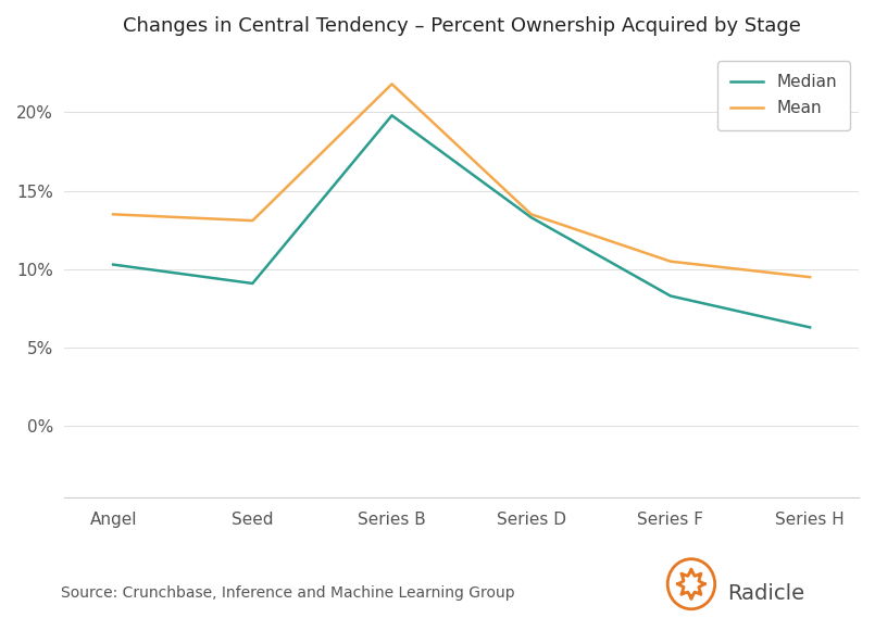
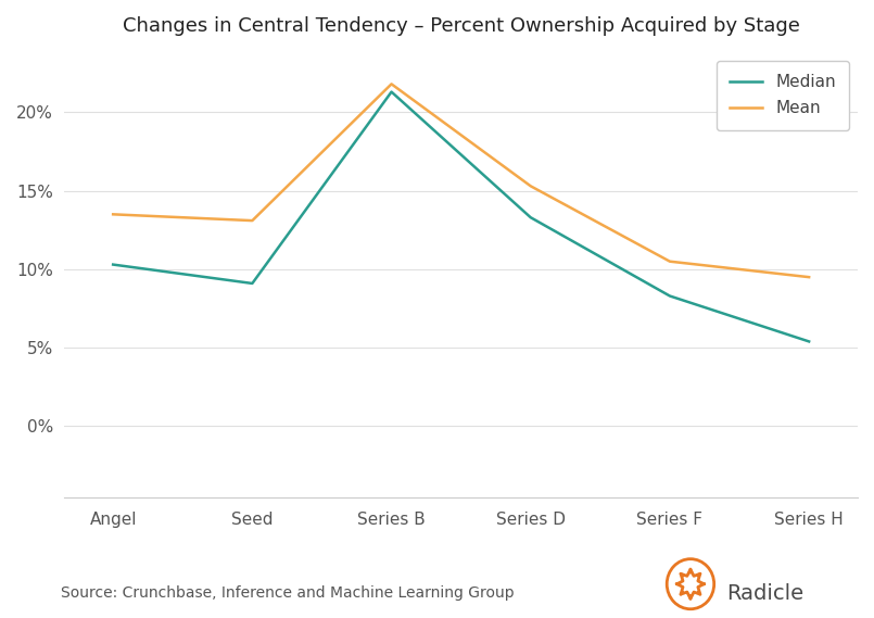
Median/Series B: 19.8% -> 21.3%
Mean/Series D: 13.5% -> 15.3%
Median/Series H: 6.3% -> 5.4%
